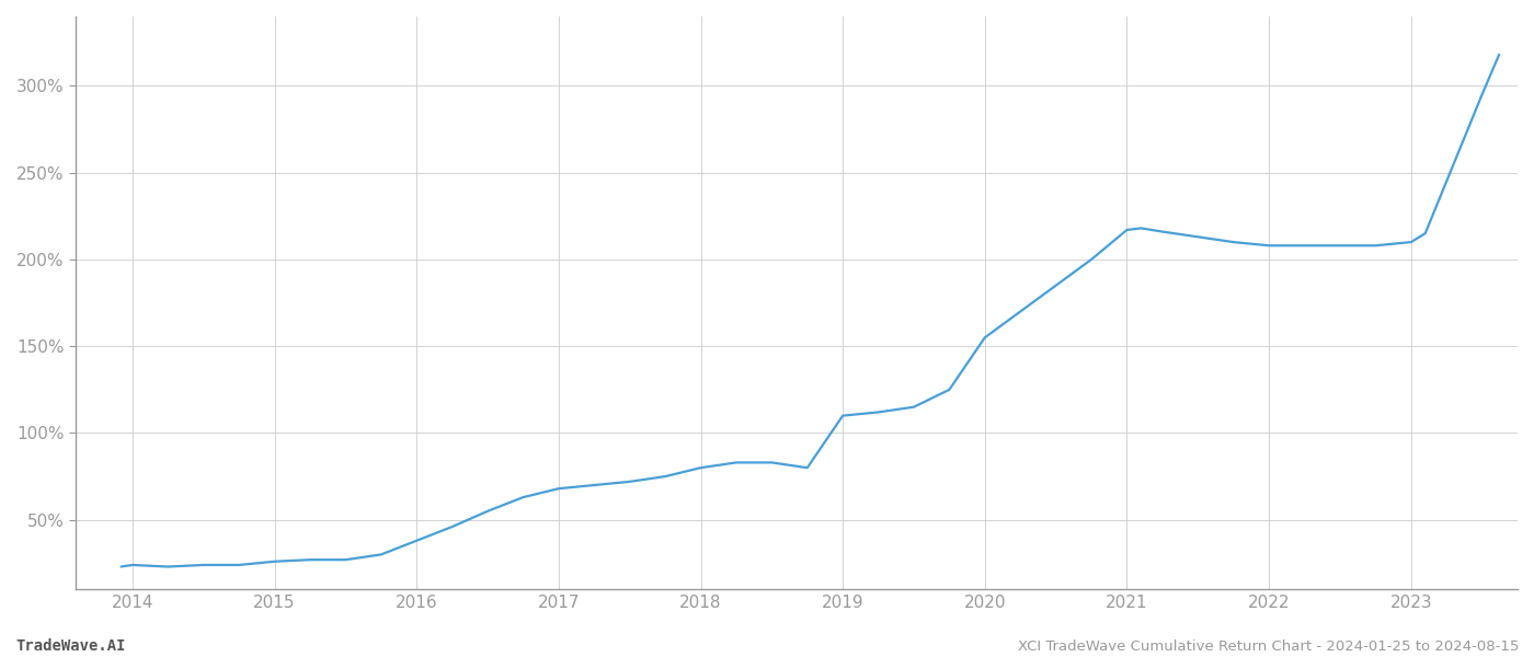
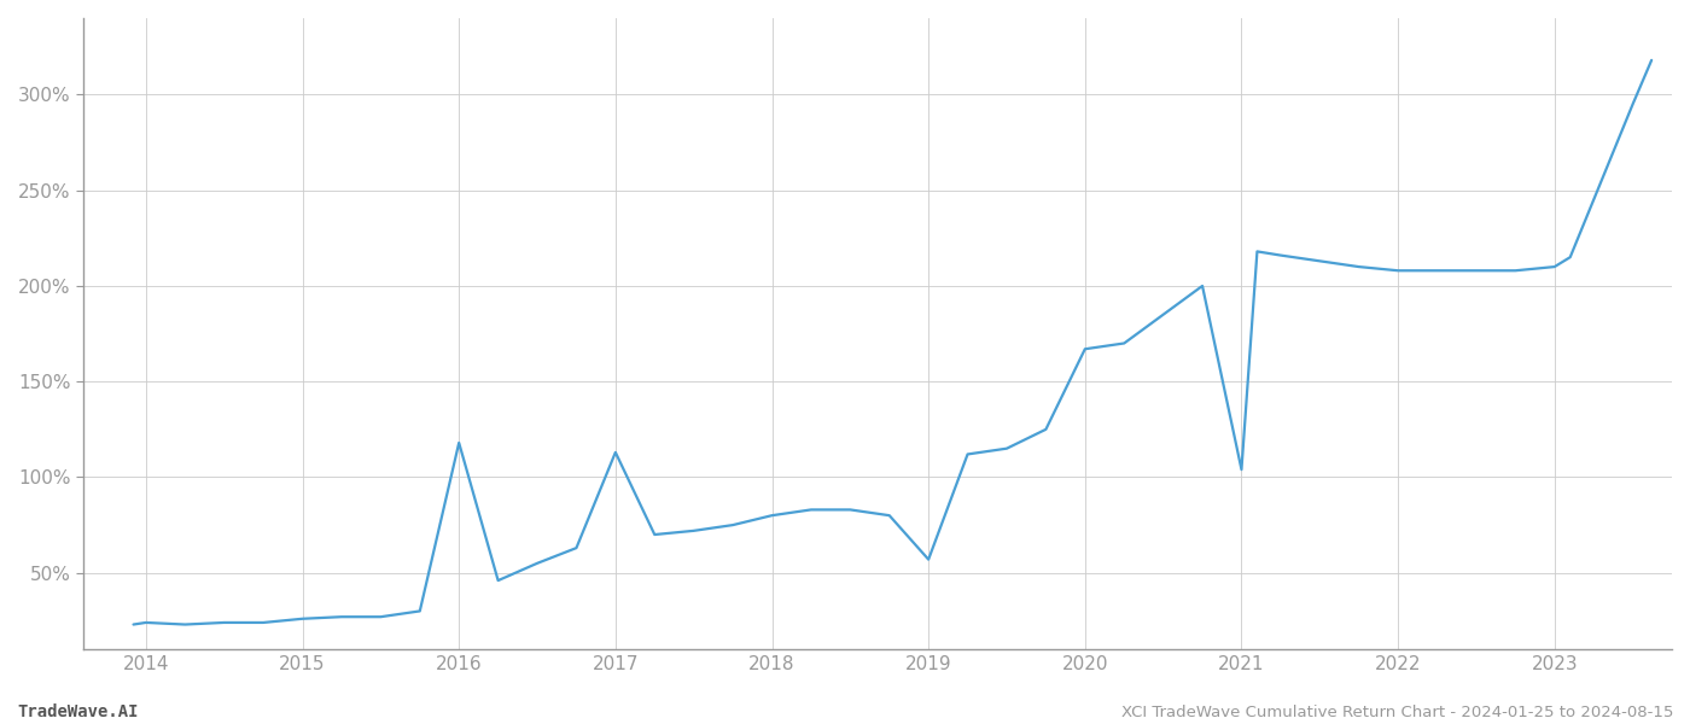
2016: 38% -> 118%
2017: 68% -> 113%
2019: 110% -> 57%
2020: 155% -> 167%
2021: 217% -> 104%
